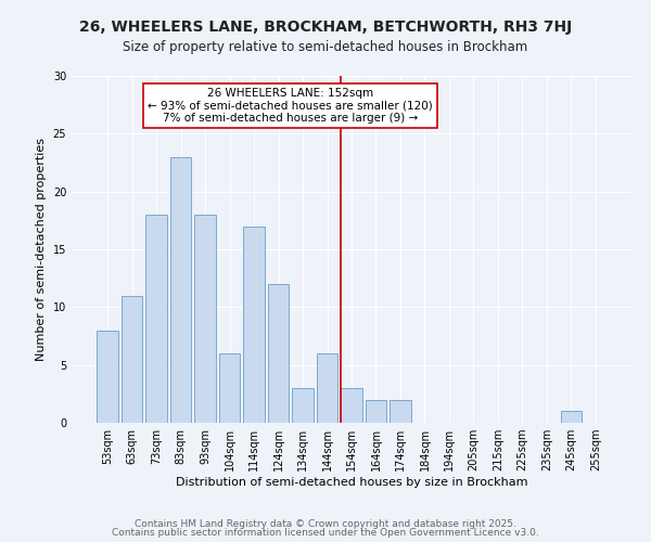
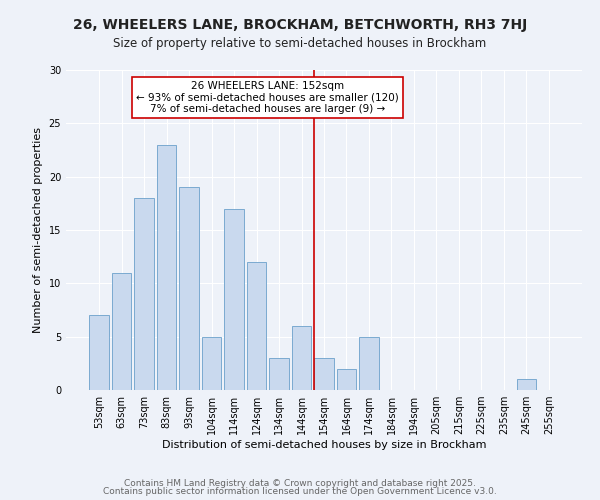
53sqm: 8 -> 7
93sqm: 18 -> 19
104sqm: 6 -> 5
174sqm: 2 -> 5
